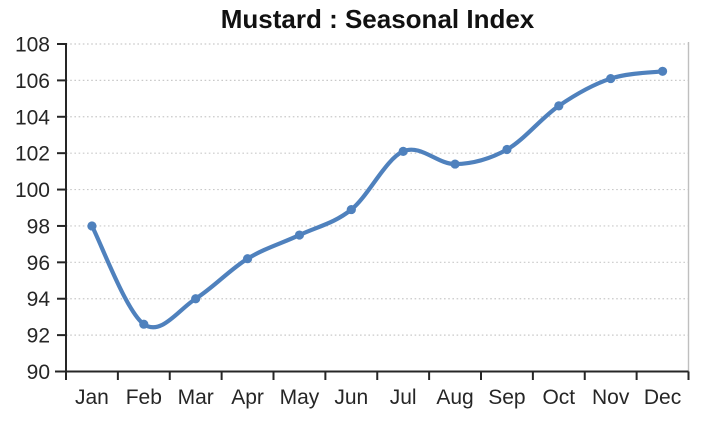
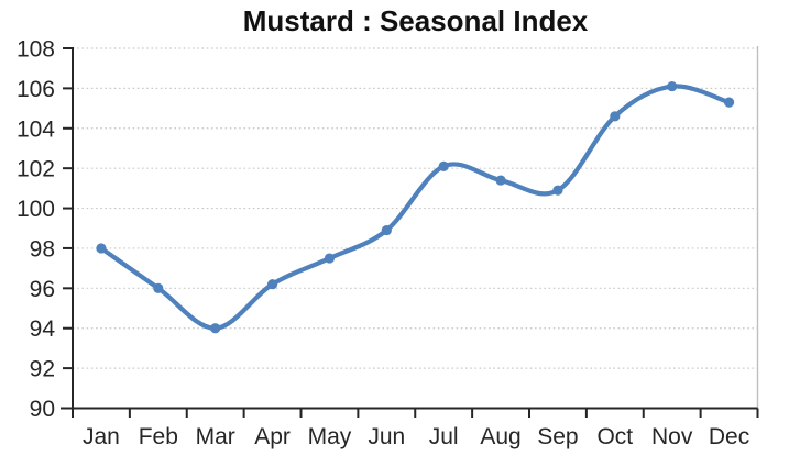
Feb: 92.6 -> 96.0
Sep: 102.2 -> 100.9
Dec: 106.5 -> 105.3
